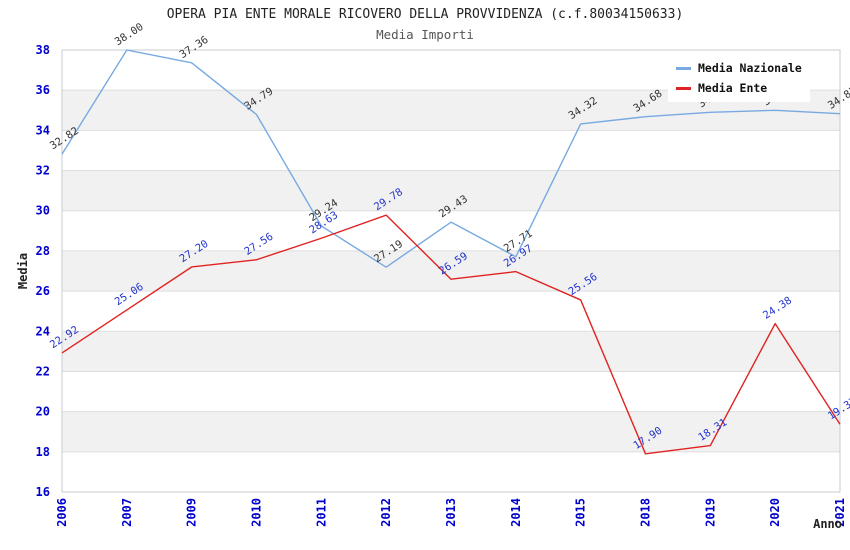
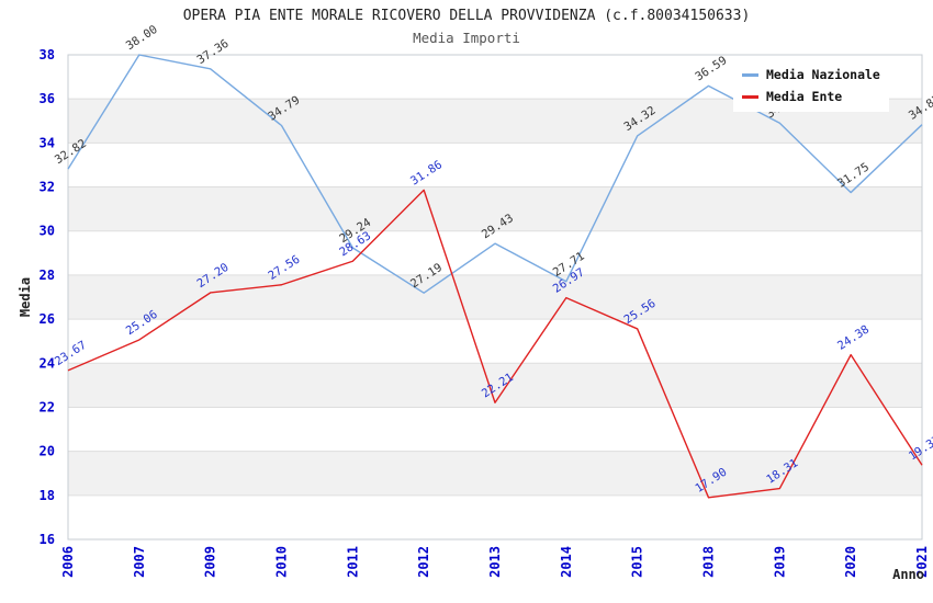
Media Ente/2006: 22.92 -> 23.67
Media Ente/2012: 29.78 -> 31.86
Media Ente/2013: 26.59 -> 22.21
Media Nazionale/2018: 34.68 -> 36.59
Media Nazionale/2020: 35.00 -> 31.75
